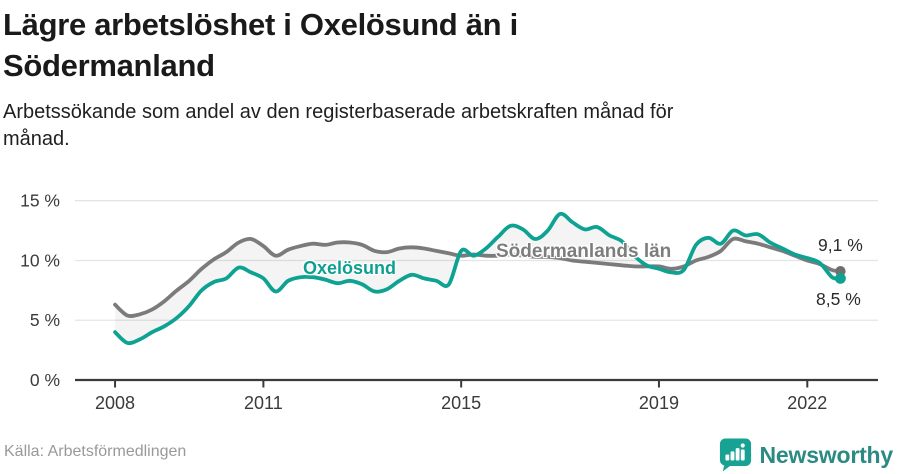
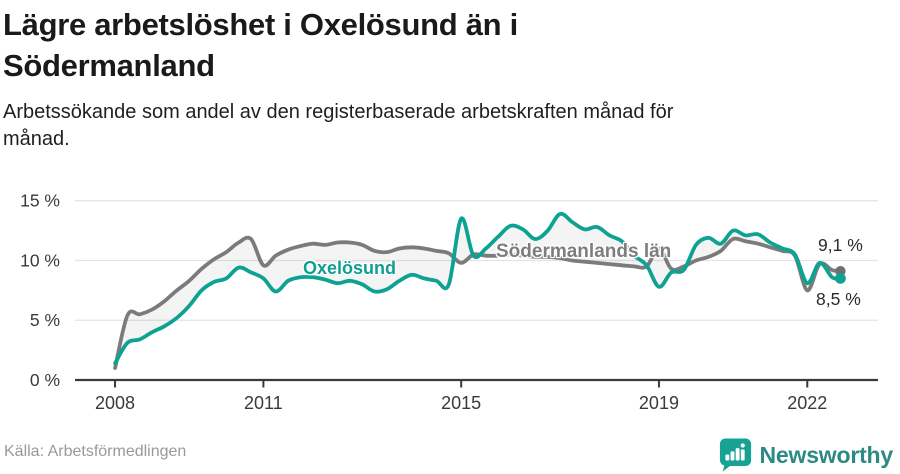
Södermanlands län/2008: 6.3% -> 1.0%
Oxelösund/2008: 4.0% -> 1.4%
Södermanlands län/2011: 11.2% -> 9.6%
Södermanlands län/2015: 10.4% -> 9.8%
Oxelösund/2015: 10.8% -> 13.5%
Södermanlands län/2019: 9.5% -> 11.0%
Oxelösund/2019: 9.3% -> 7.8%
Södermanlands län/2022: 10.0% -> 7.5%
Oxelösund/2022: 10.2% -> 8.1%
